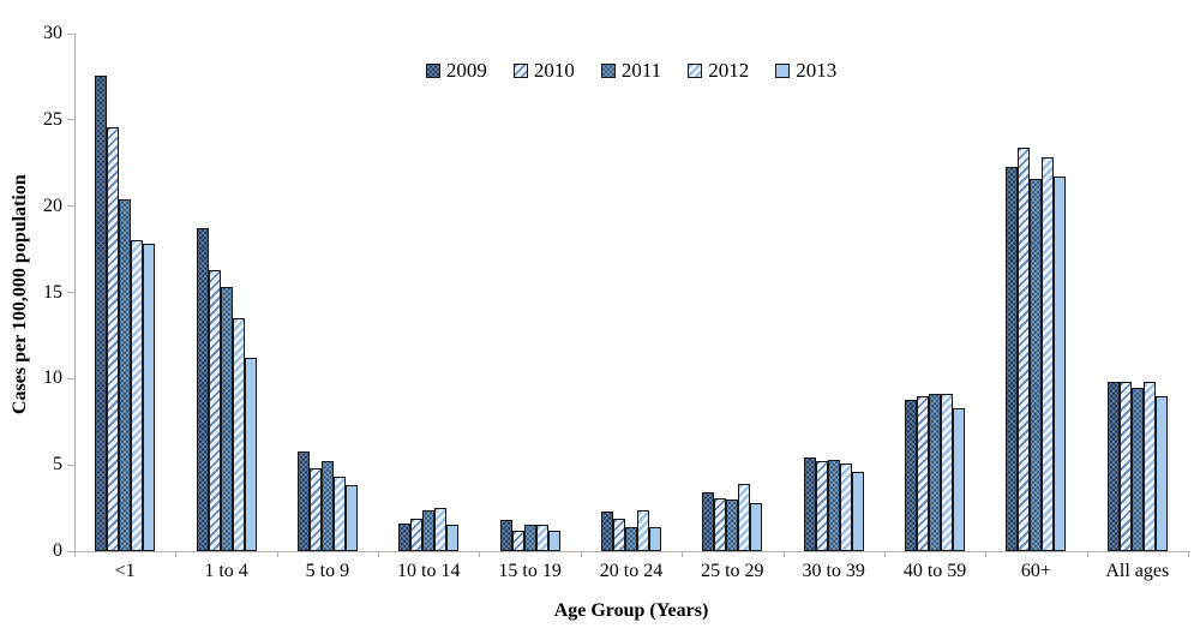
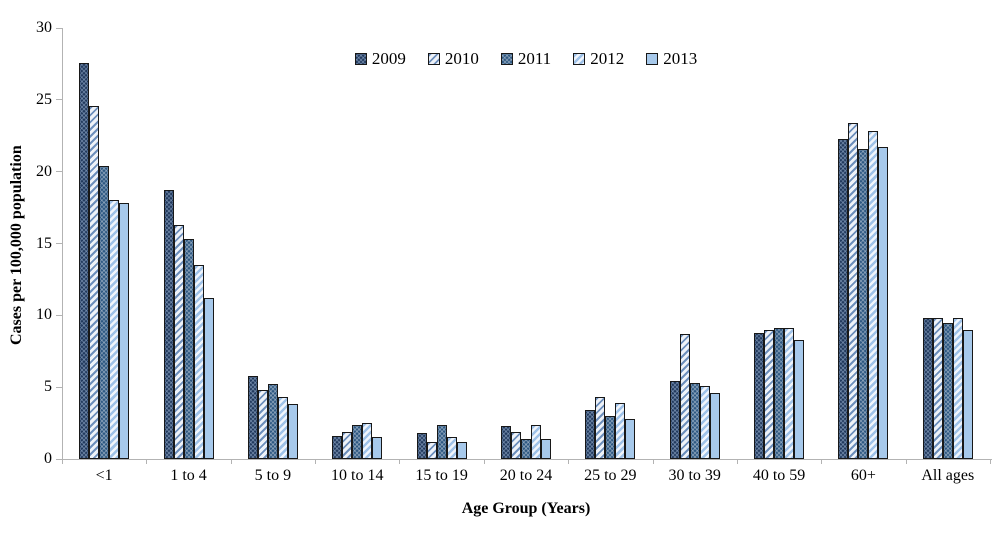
2011/15 to 19: 1.5 -> 2.4
2010/25 to 29: 3.1 -> 4.3
2010/30 to 39: 5.2 -> 8.7
